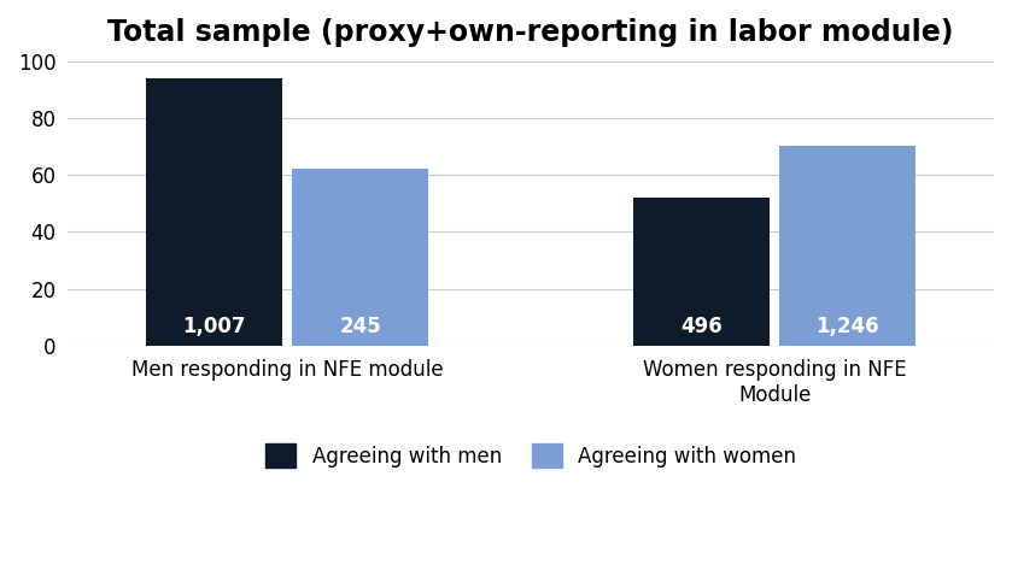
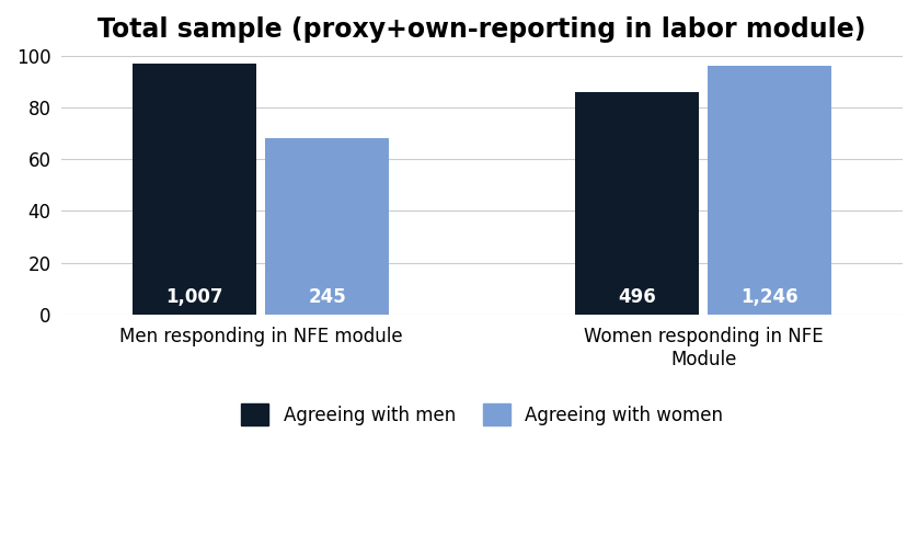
Agreeing with men/Men responding in NFE module: 94 -> 97
Agreeing with women/Men responding in NFE module: 62 -> 68
Agreeing with men/Women responding in NFE Module: 52 -> 86
Agreeing with women/Women responding in NFE Module: 70 -> 96
